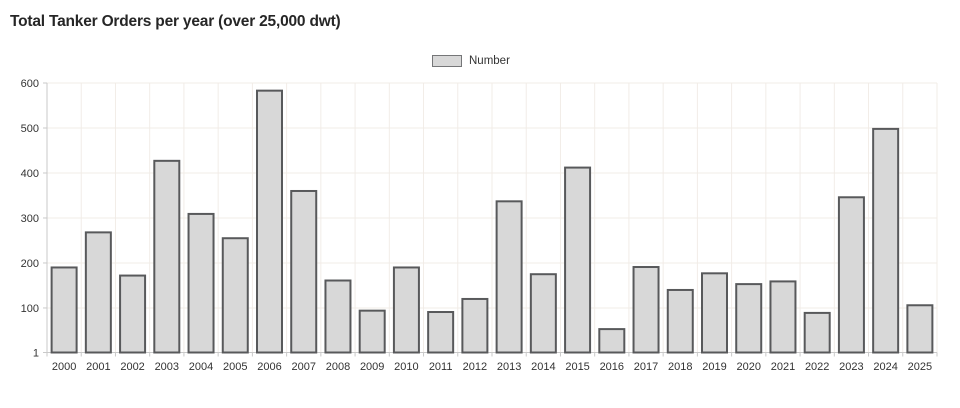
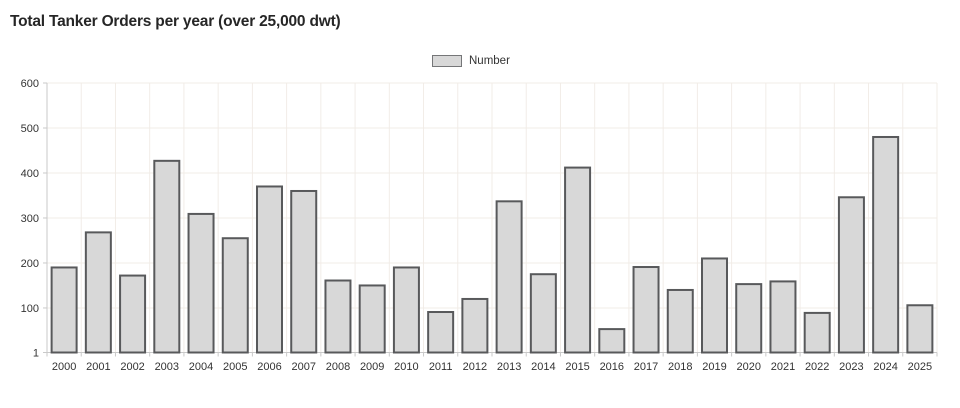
2006: 580 -> 370
2009: 90 -> 150
2019: 180 -> 210
2024: 500 -> 480
